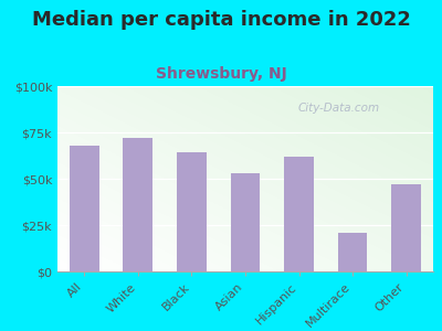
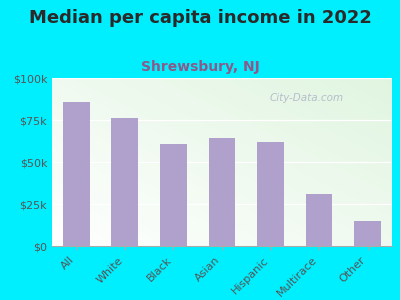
All: $68k -> $86k
White: $72k -> $76k
Black: $64k -> $61k
Asian: $53k -> $64k
Multirace: $21k -> $31k
Other: $47k -> $15k
